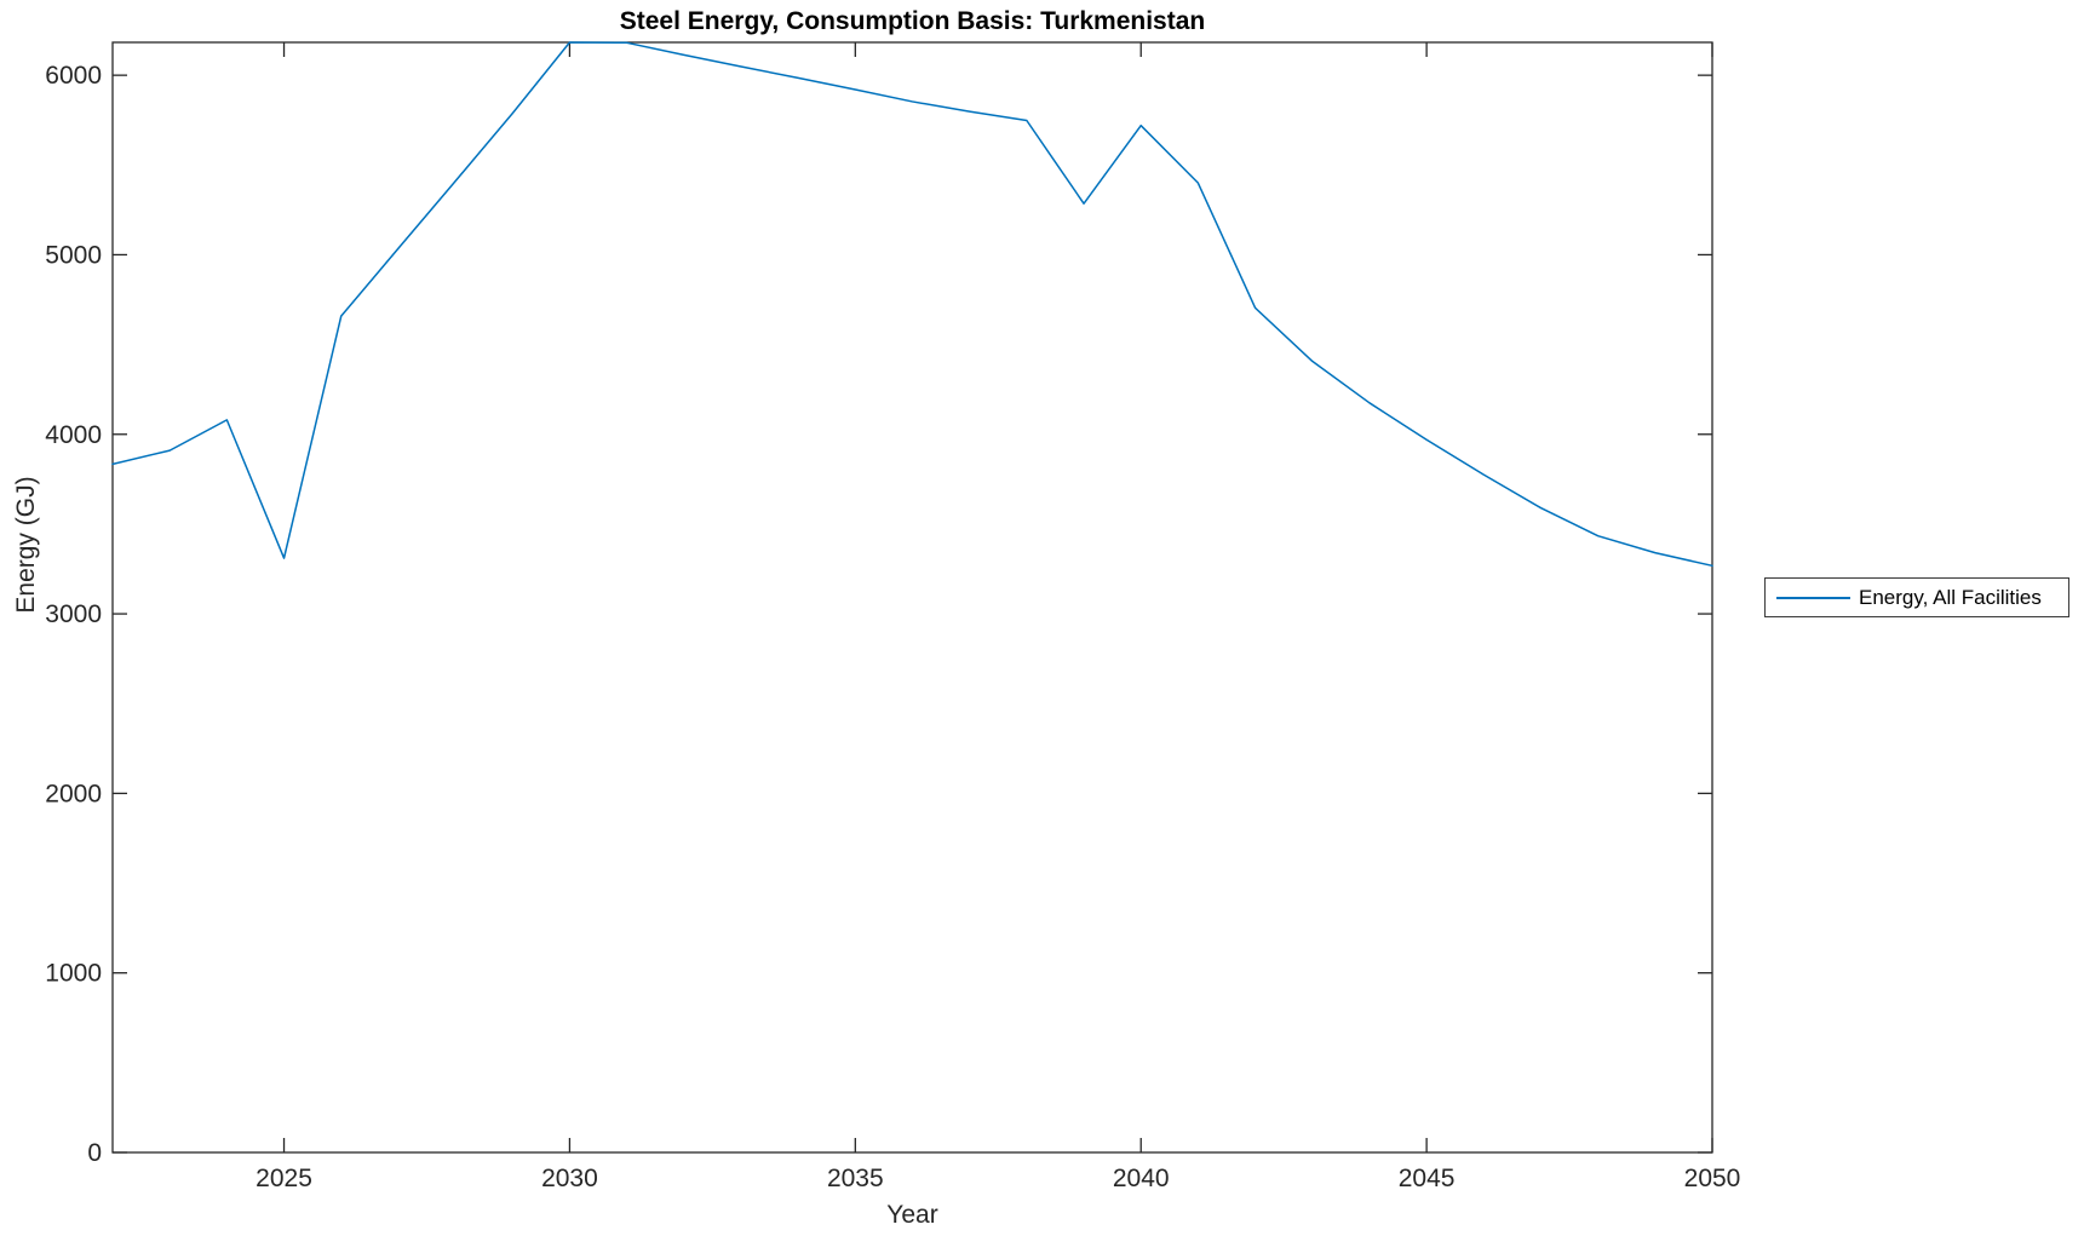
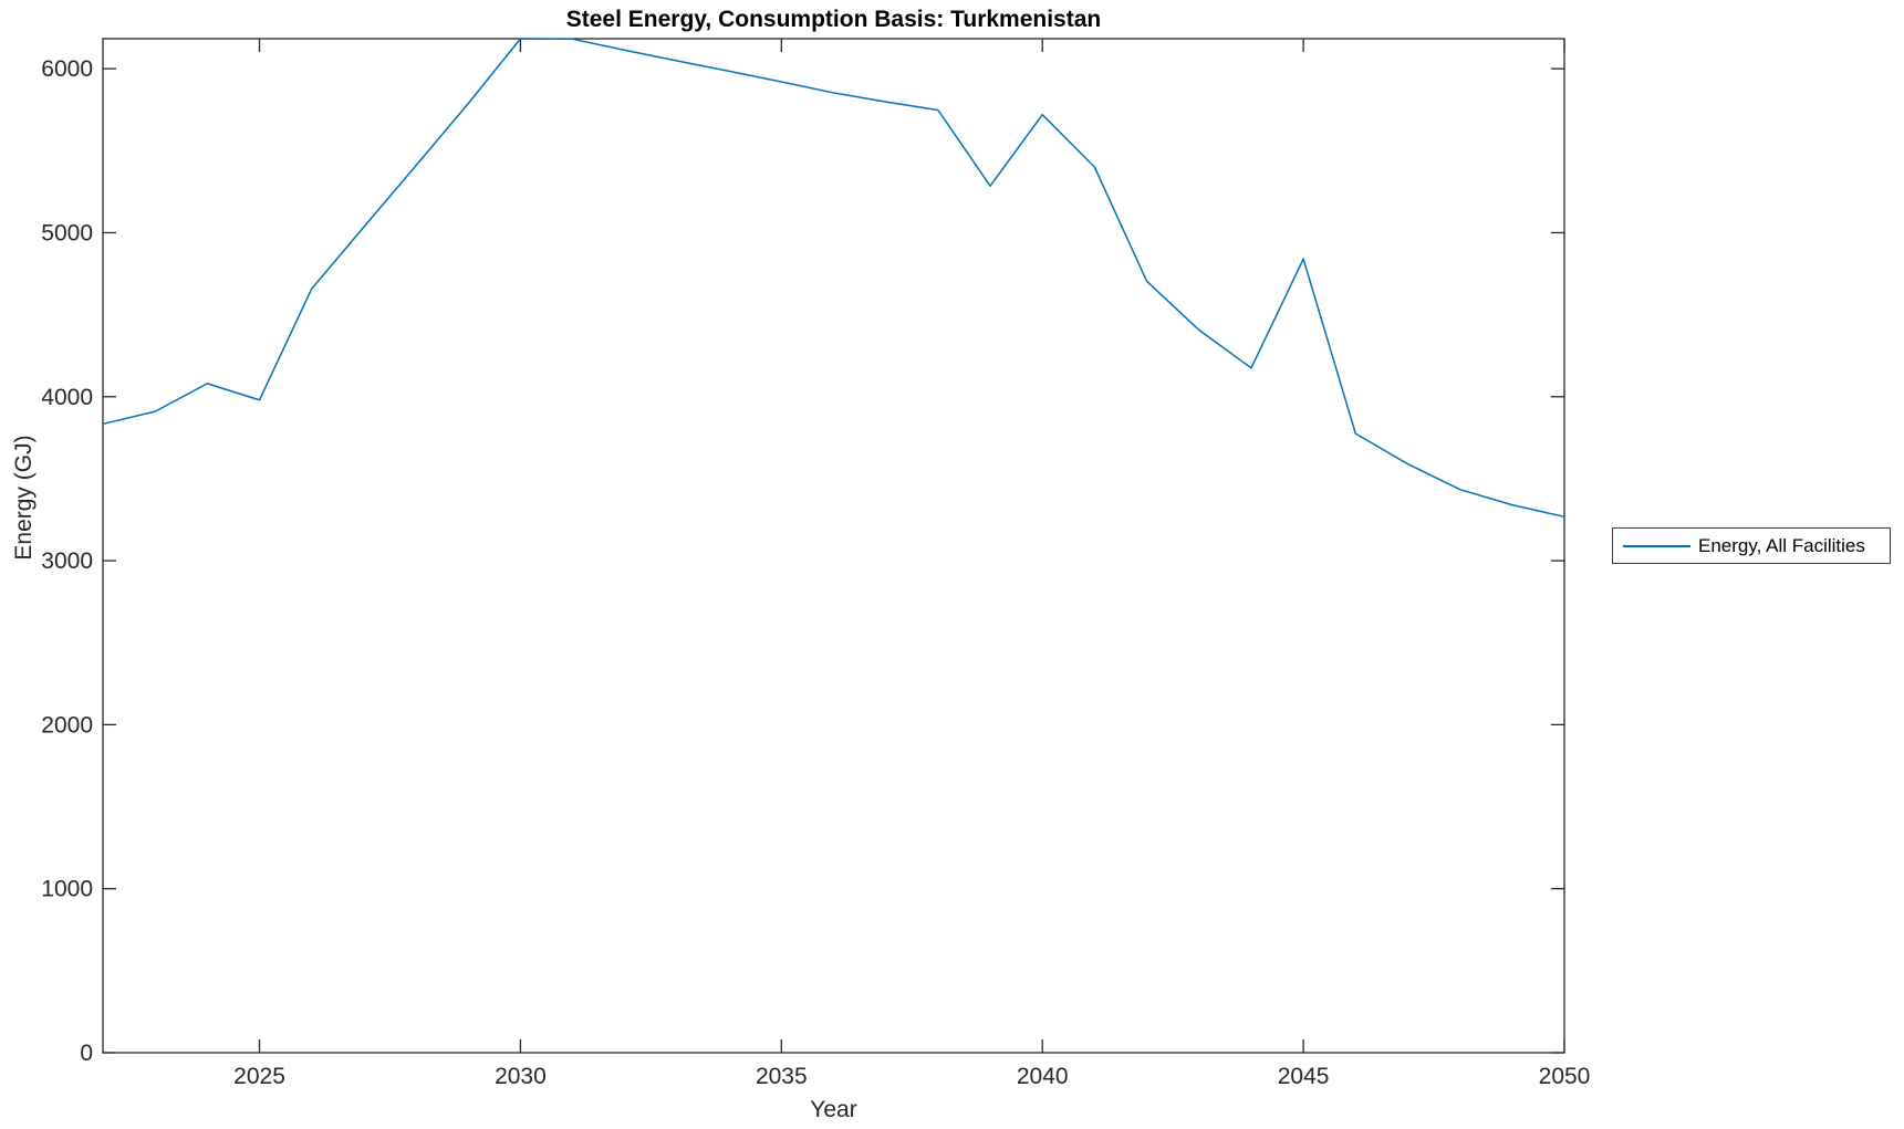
2025: 3310 -> 3980
2045: 3970 -> 4840
